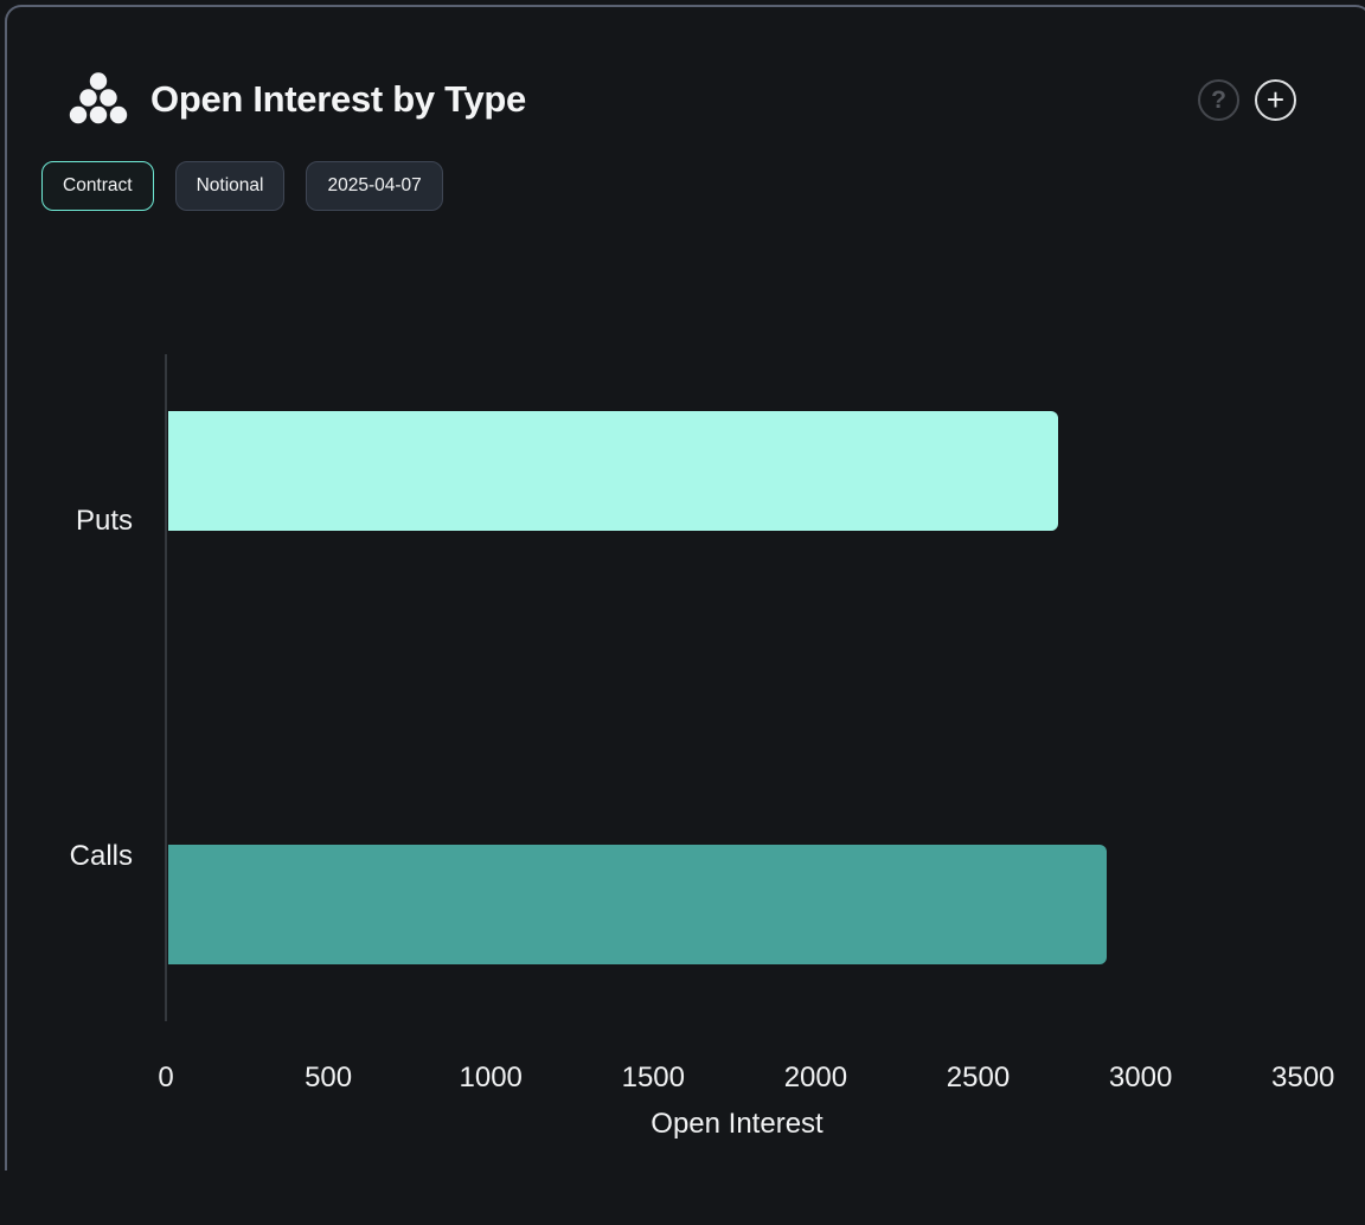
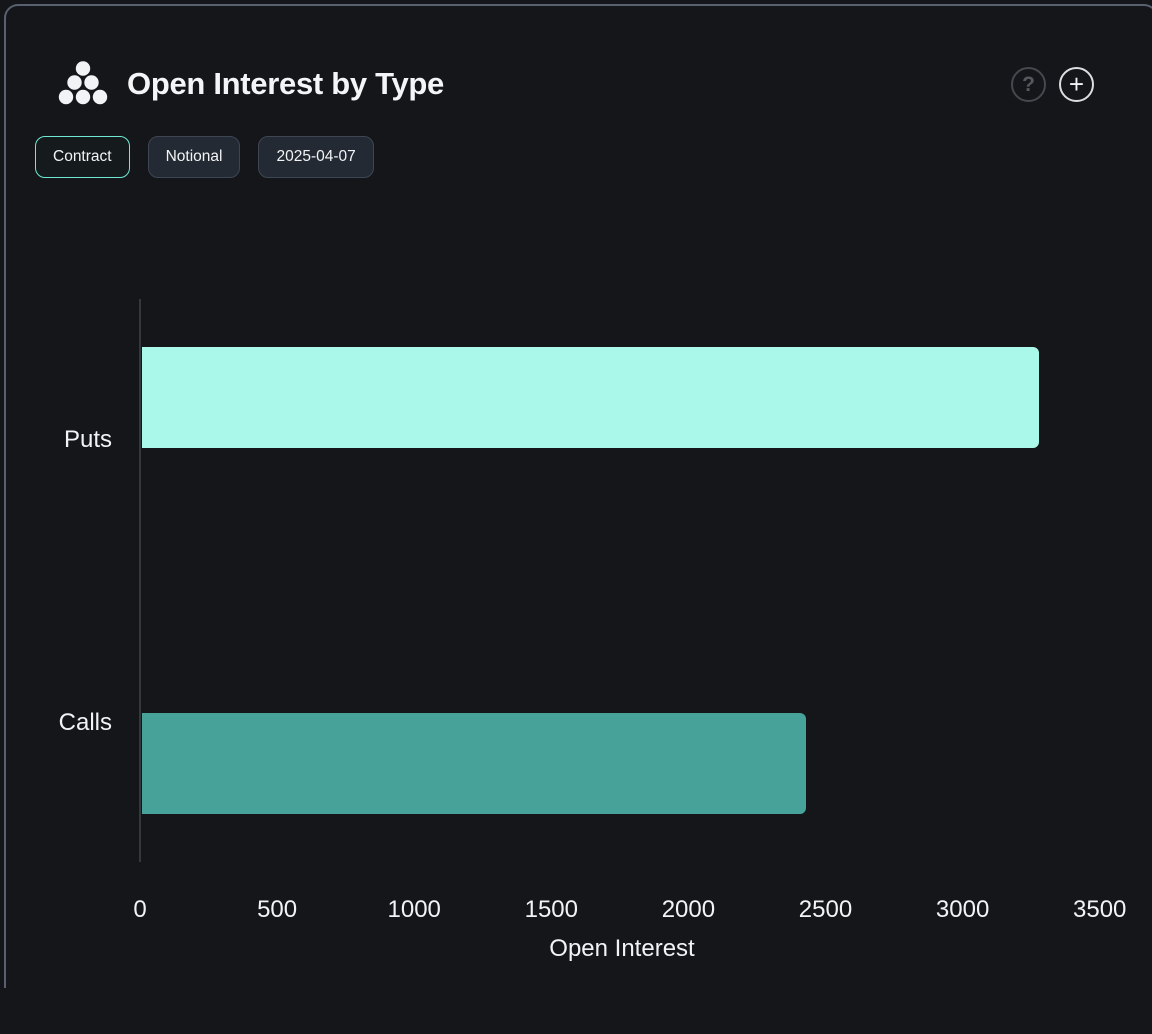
Puts: 2740 -> 3270
Calls: 2890 -> 2420
